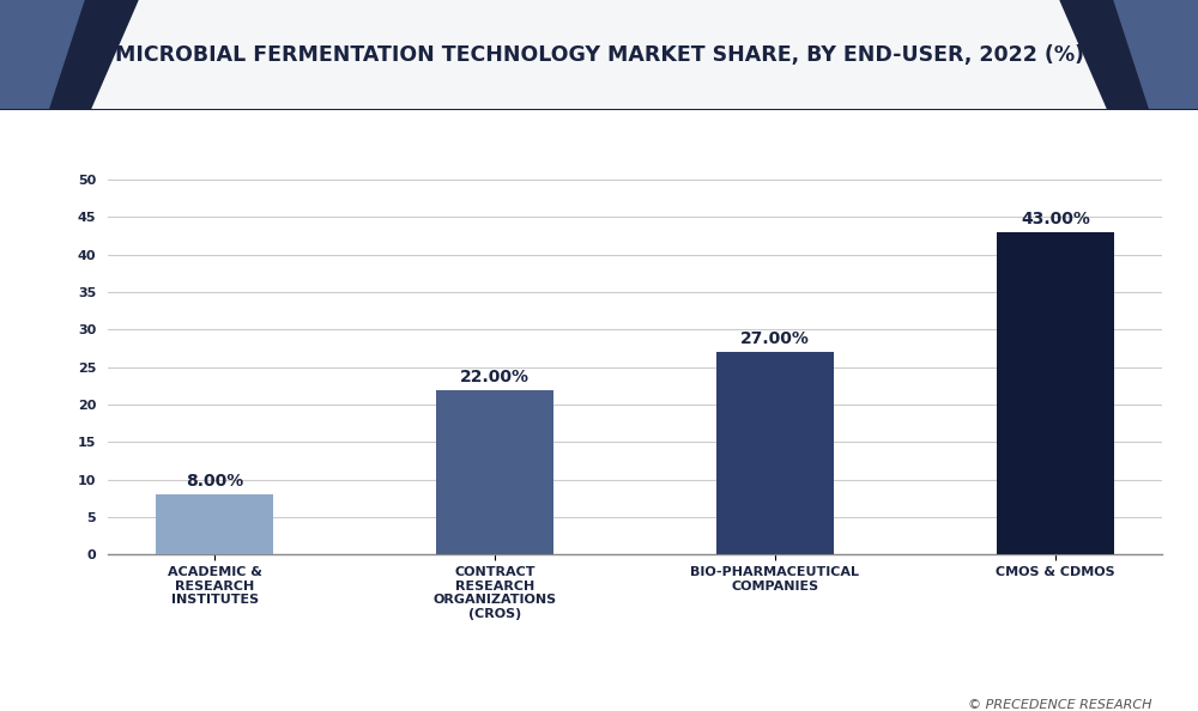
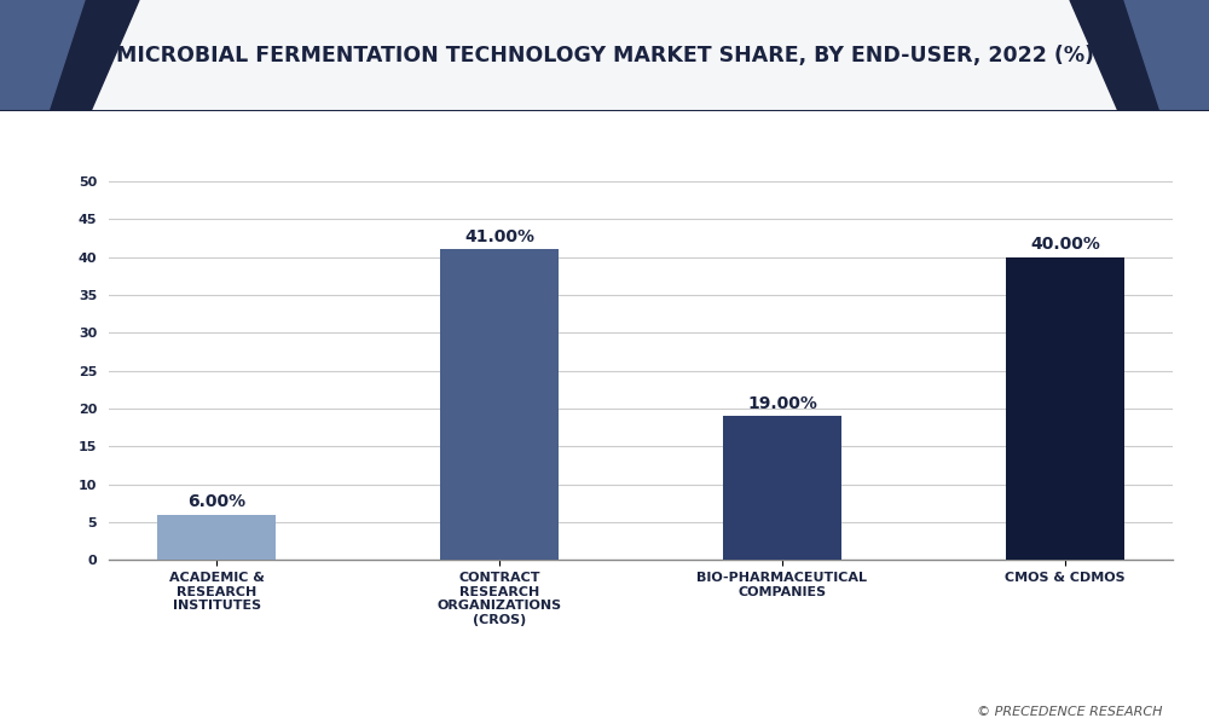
ACADEMIC & RESEARCH INSTITUTES: 8.00% -> 6.00%
CONTRACT RESEARCH ORGANIZATIONS (CROS): 22.00% -> 41.00%
BIO-PHARMACEUTICAL COMPANIES: 27.00% -> 19.00%
CMOS & CDMOS: 43.00% -> 40.00%
